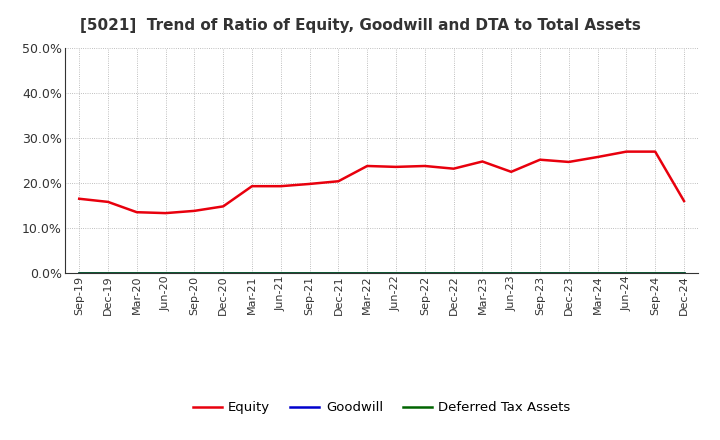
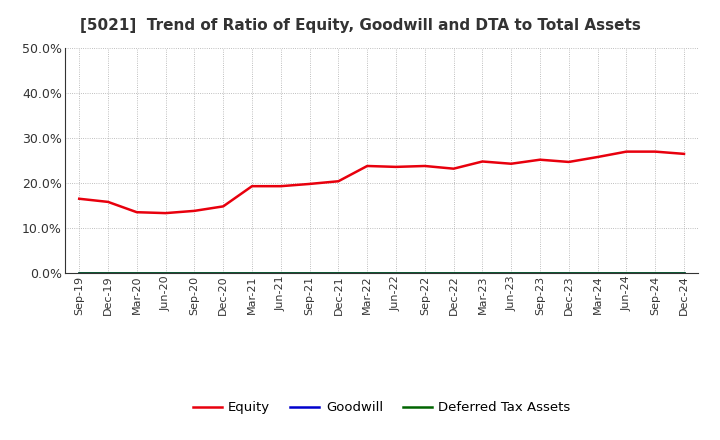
Equity/Jun-23: 22.5% -> 24.3%
Equity/Dec-24: 16.0% -> 26.5%
